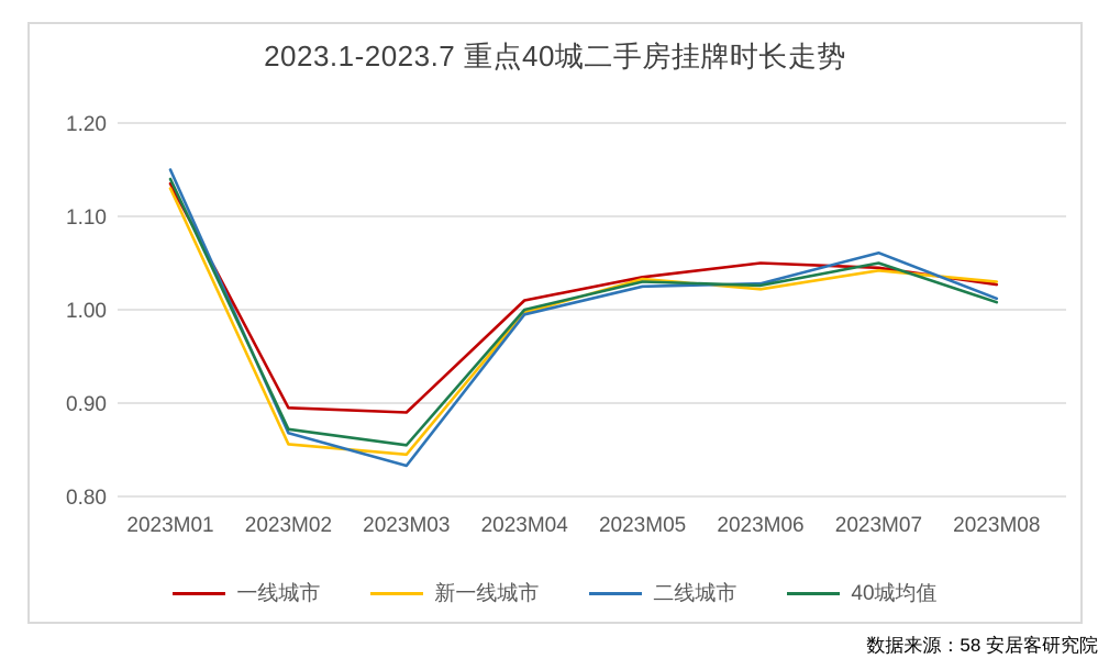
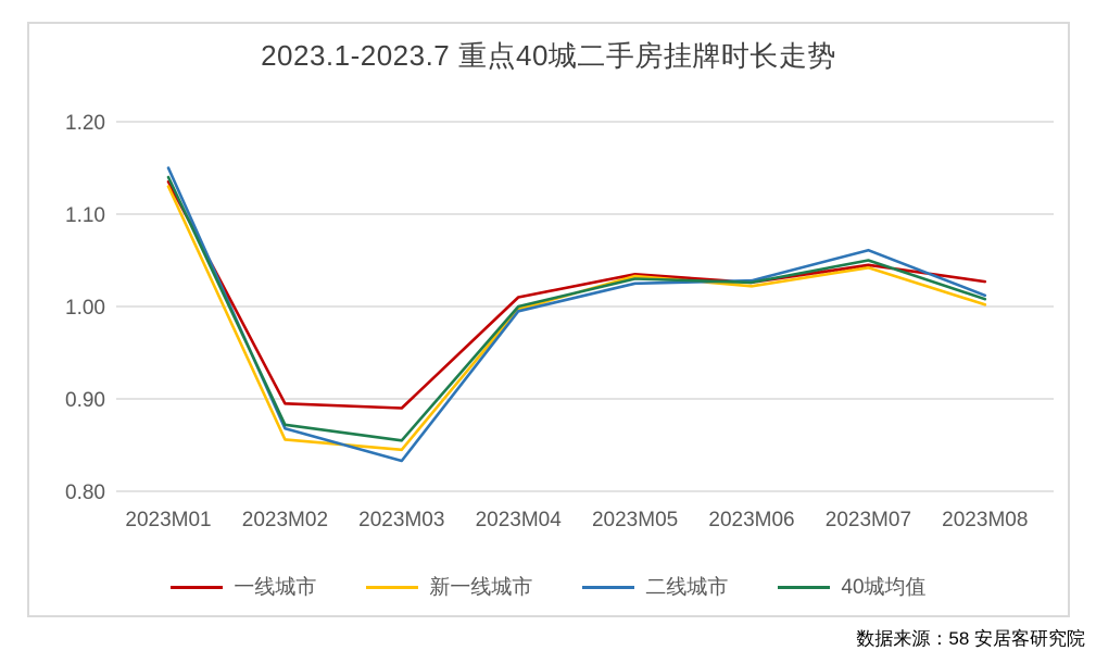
一线城市/2023M06: 1.05 -> 1.03
新一线城市/2023M08: 1.03 -> 1.00
